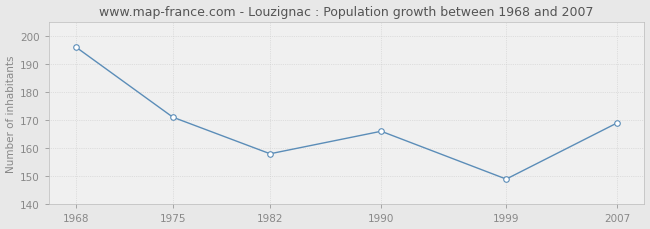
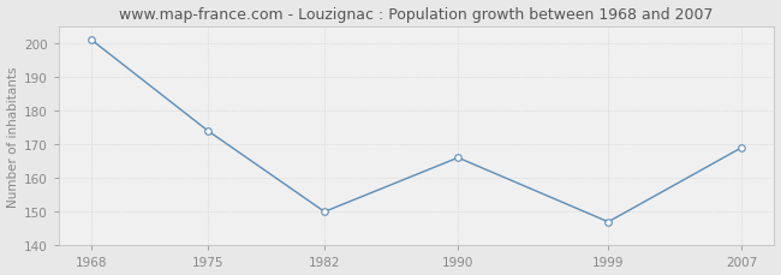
1968: 196 -> 201
1975: 171 -> 174
1982: 158 -> 150
1999: 149 -> 147
